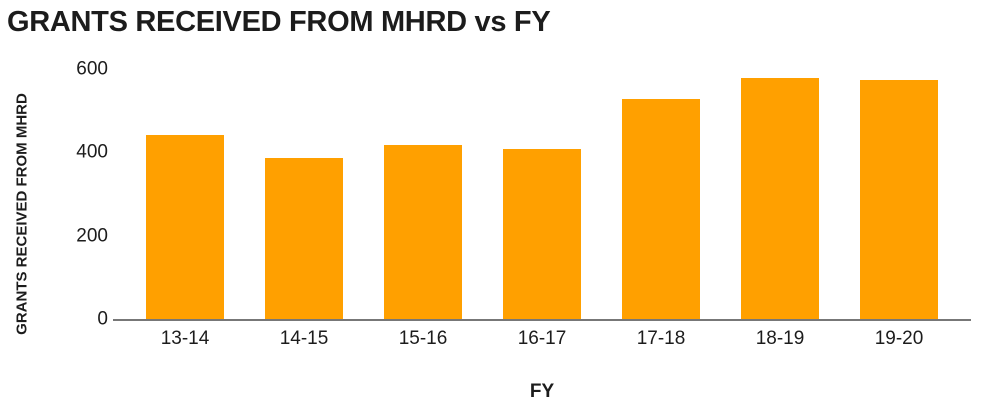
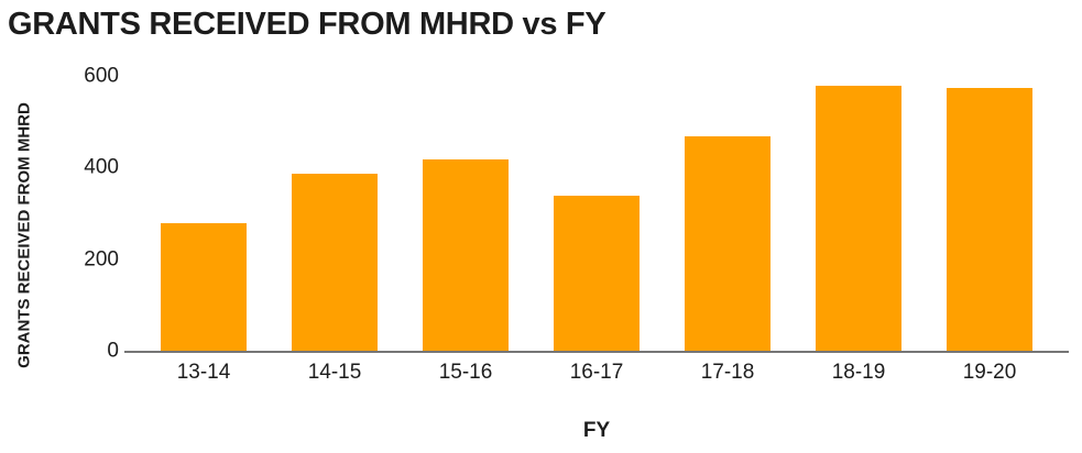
13-14: 440 -> 280
16-17: 410 -> 340
17-18: 530 -> 470
